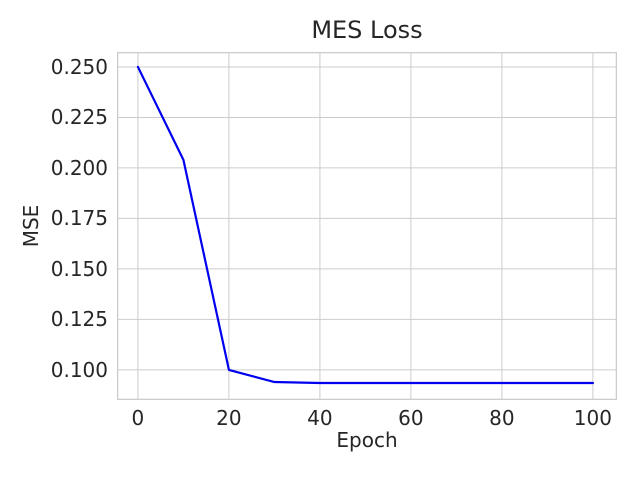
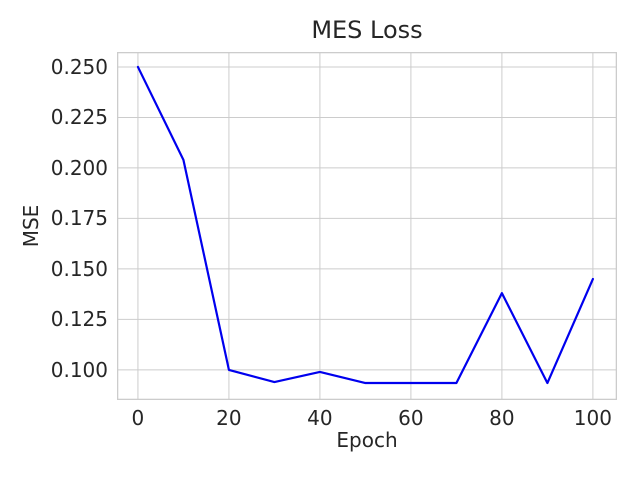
40: 0.093 -> 0.099
80: 0.093 -> 0.138
100: 0.093 -> 0.145
